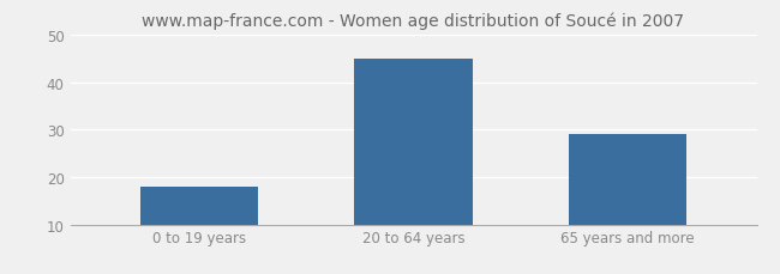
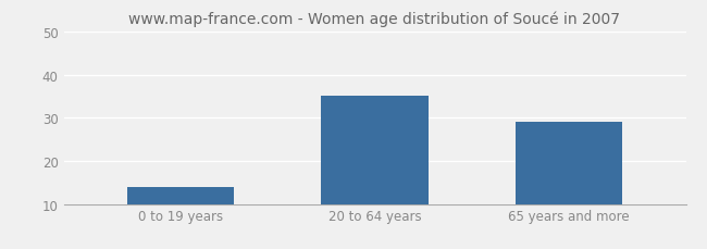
0 to 19 years: 18 -> 14
20 to 64 years: 45 -> 35
